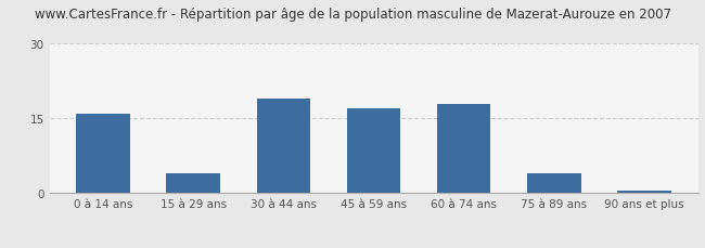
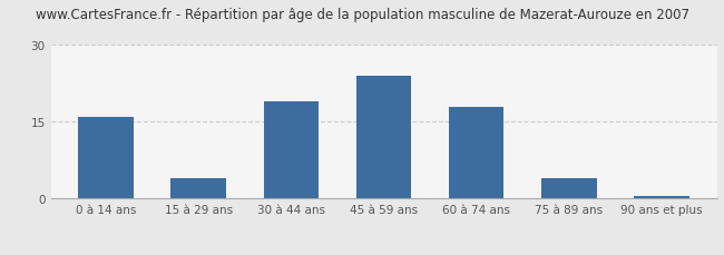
45 à 59 ans: 17.0 -> 24.0
